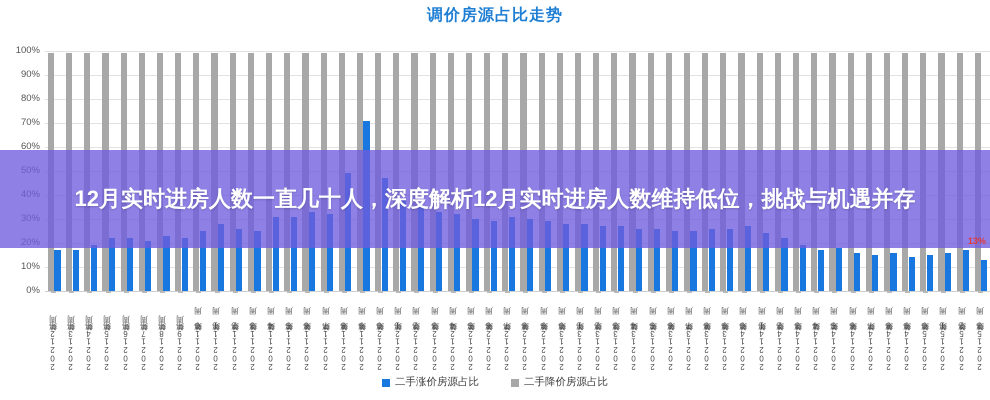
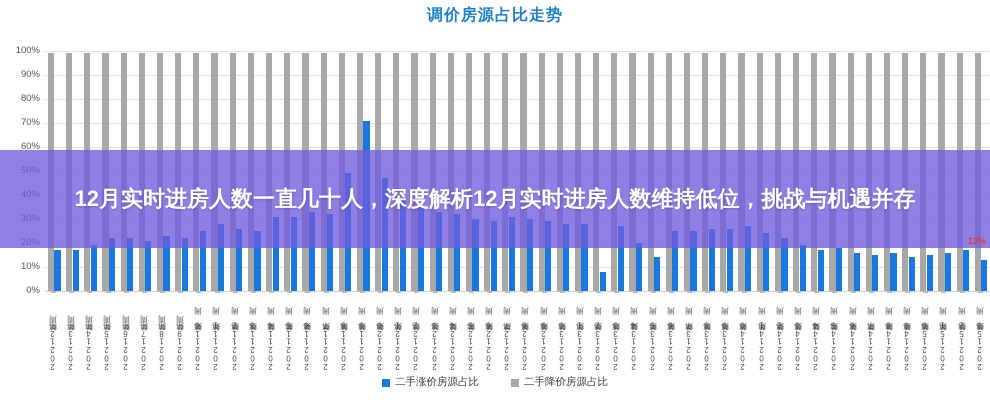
二手涨价房源占比/2021年第32周: 27% -> 8%
二手涨价房源占比/2021年第34周: 26% -> 20%
二手涨价房源占比/2021年第35周: 26% -> 14%
